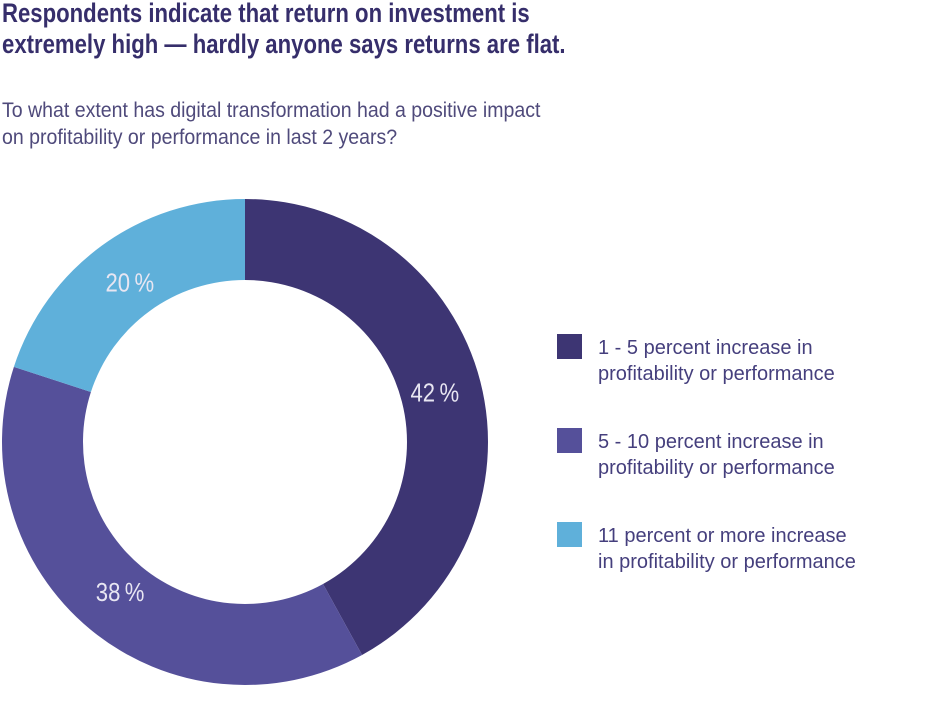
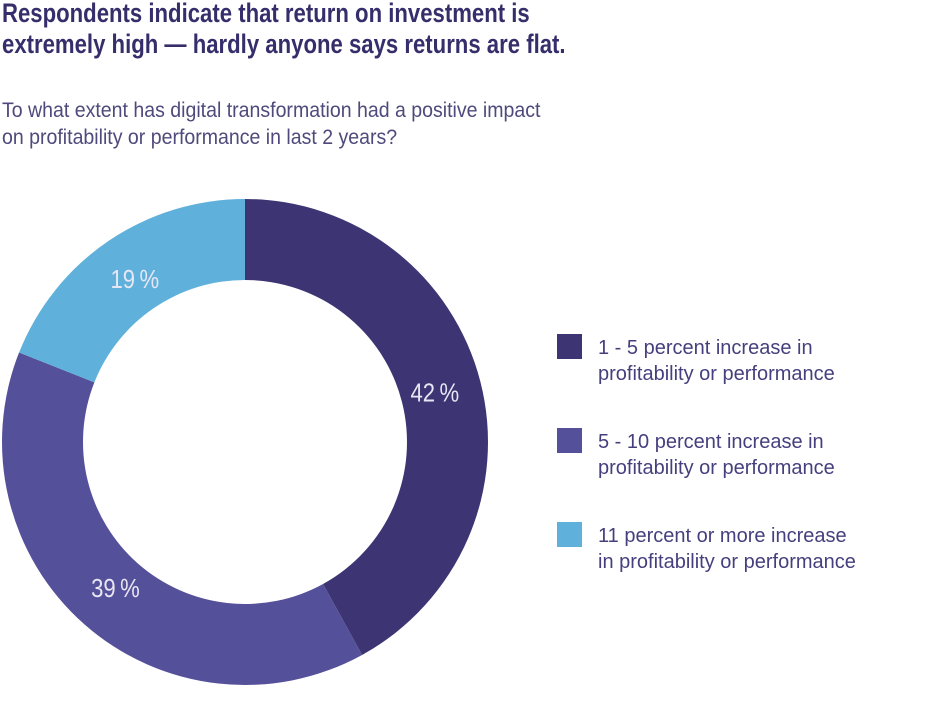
5 - 10 percent increase in profitability or performance: 38 -> 39
11 percent or more increase in profitability or performance: 20 -> 19
